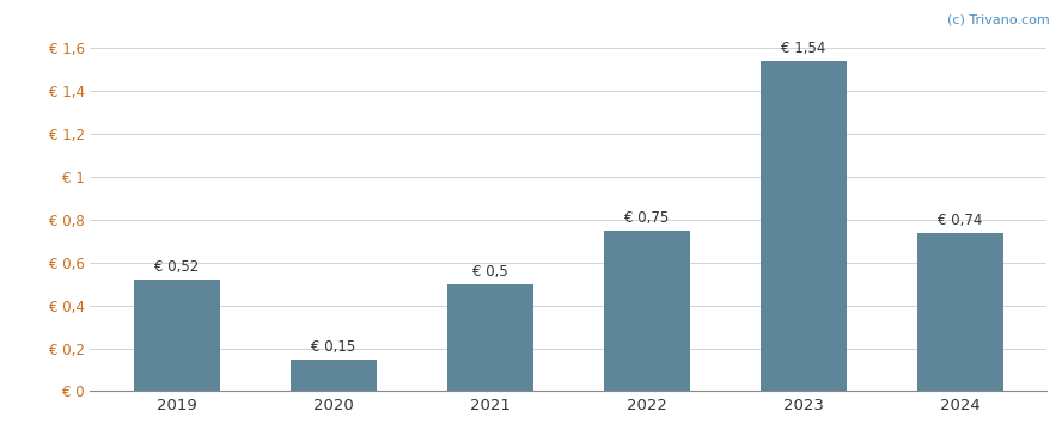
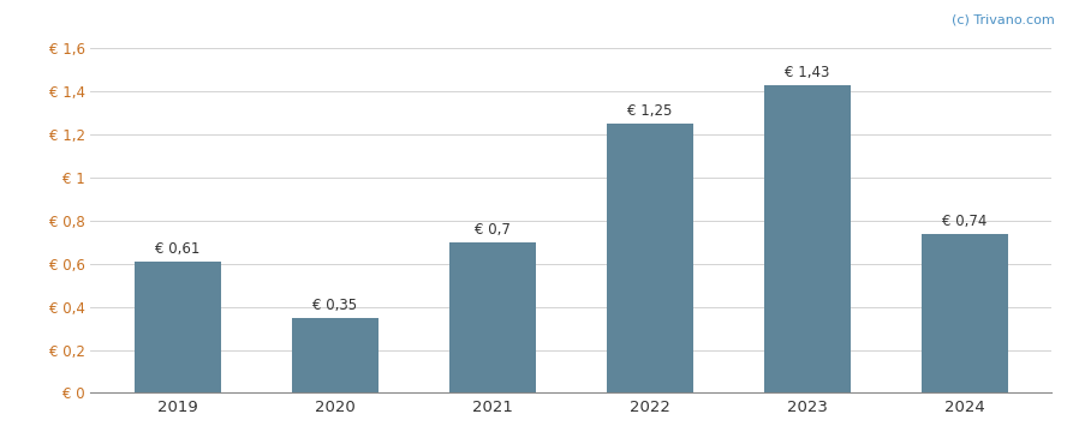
2019: 0,52 -> 0,61
2020: 0,15 -> 0,35
2021: 0,5 -> 0,7
2022: 0,75 -> 1,25
2023: 1,54 -> 1,43
